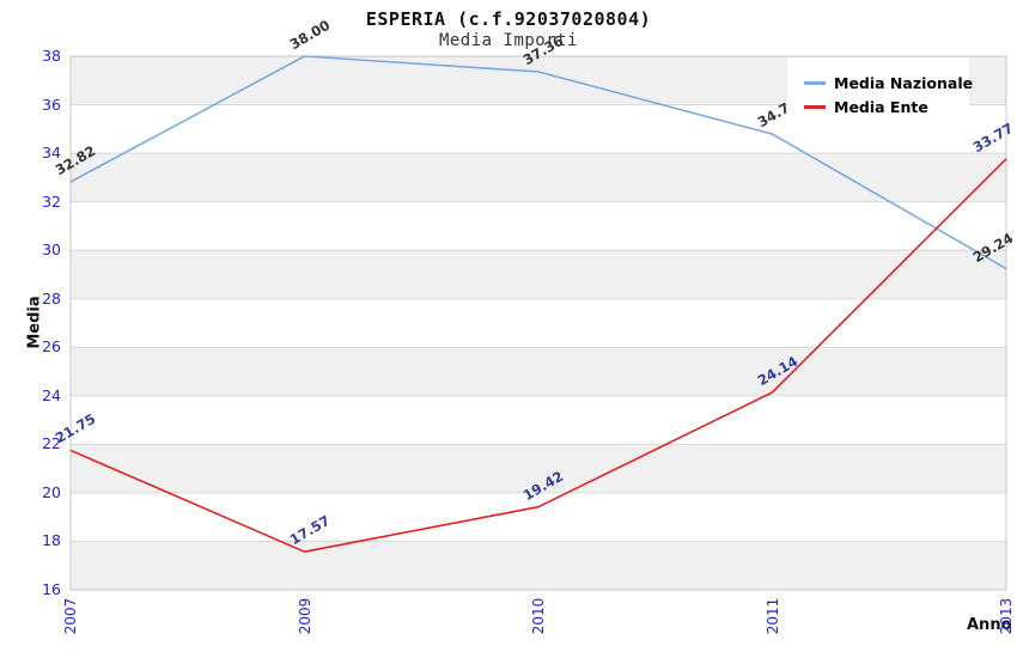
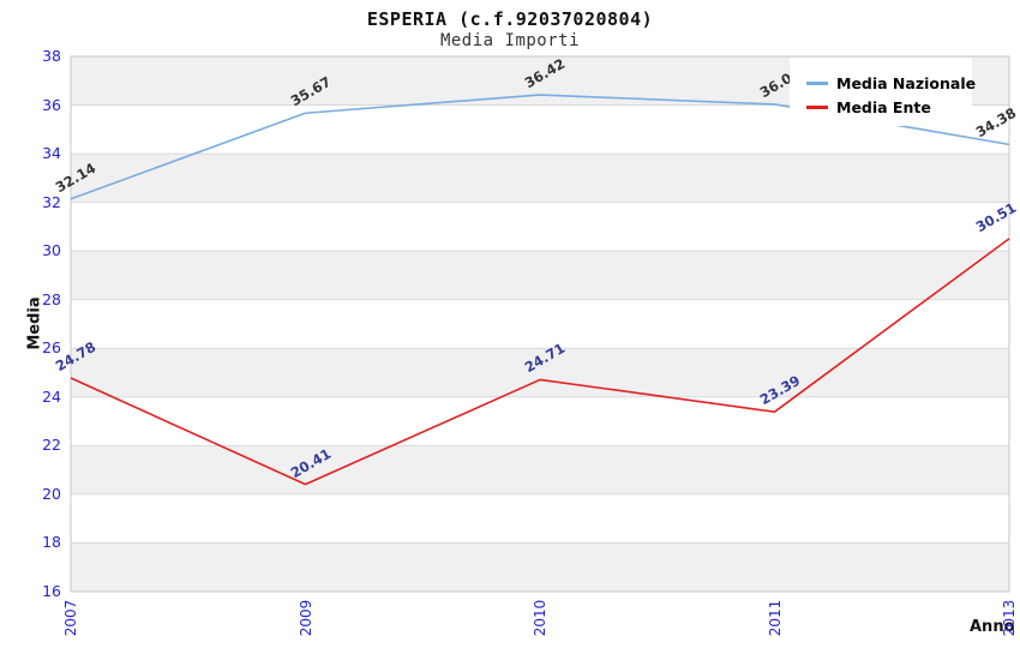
Media Nazionale/2007: 32.82 -> 32.14
Media Ente/2007: 21.75 -> 24.78
Media Nazionale/2009: 38.00 -> 35.67
Media Ente/2009: 17.57 -> 20.41
Media Nazionale/2010: 37.36 -> 36.42
Media Ente/2010: 19.42 -> 24.71
Media Nazionale/2011: 34.79 -> 36.03
Media Ente/2011: 24.14 -> 23.39
Media Nazionale/2013: 29.24 -> 34.38
Media Ente/2013: 33.77 -> 30.51
